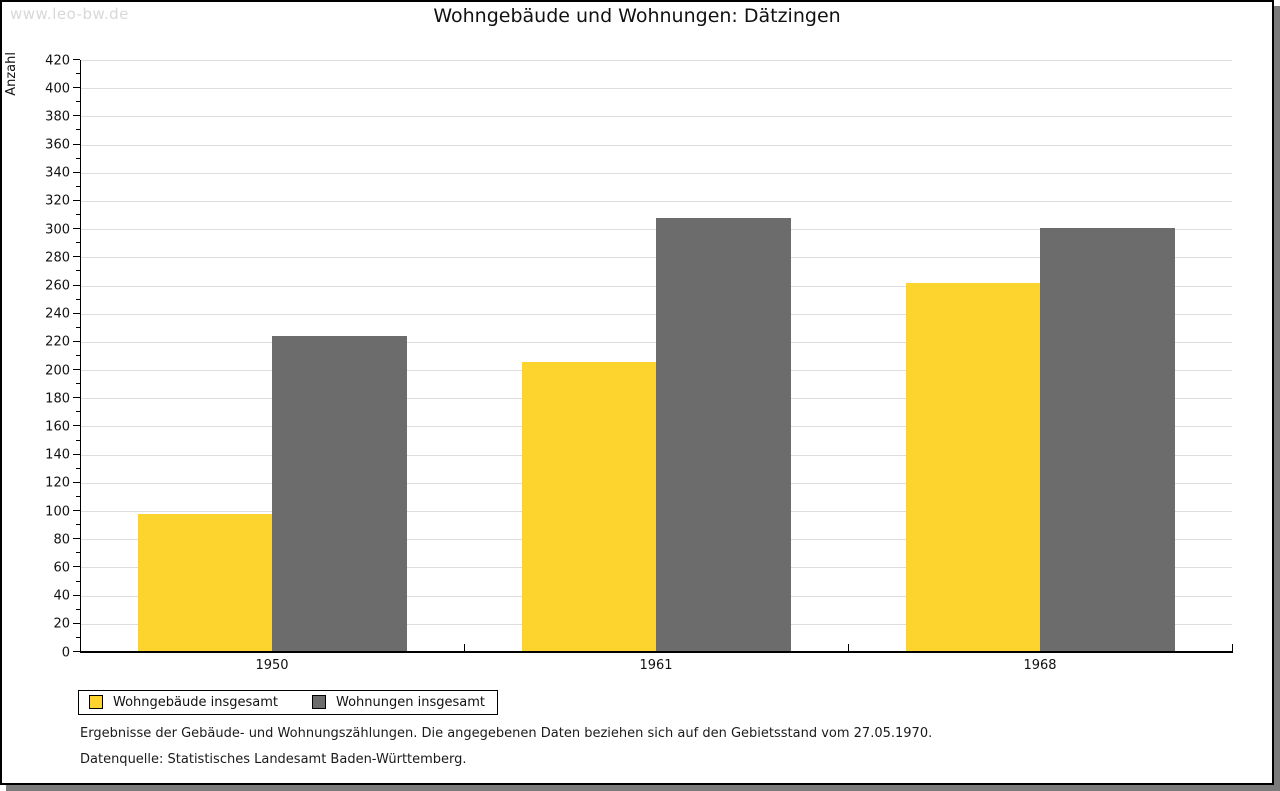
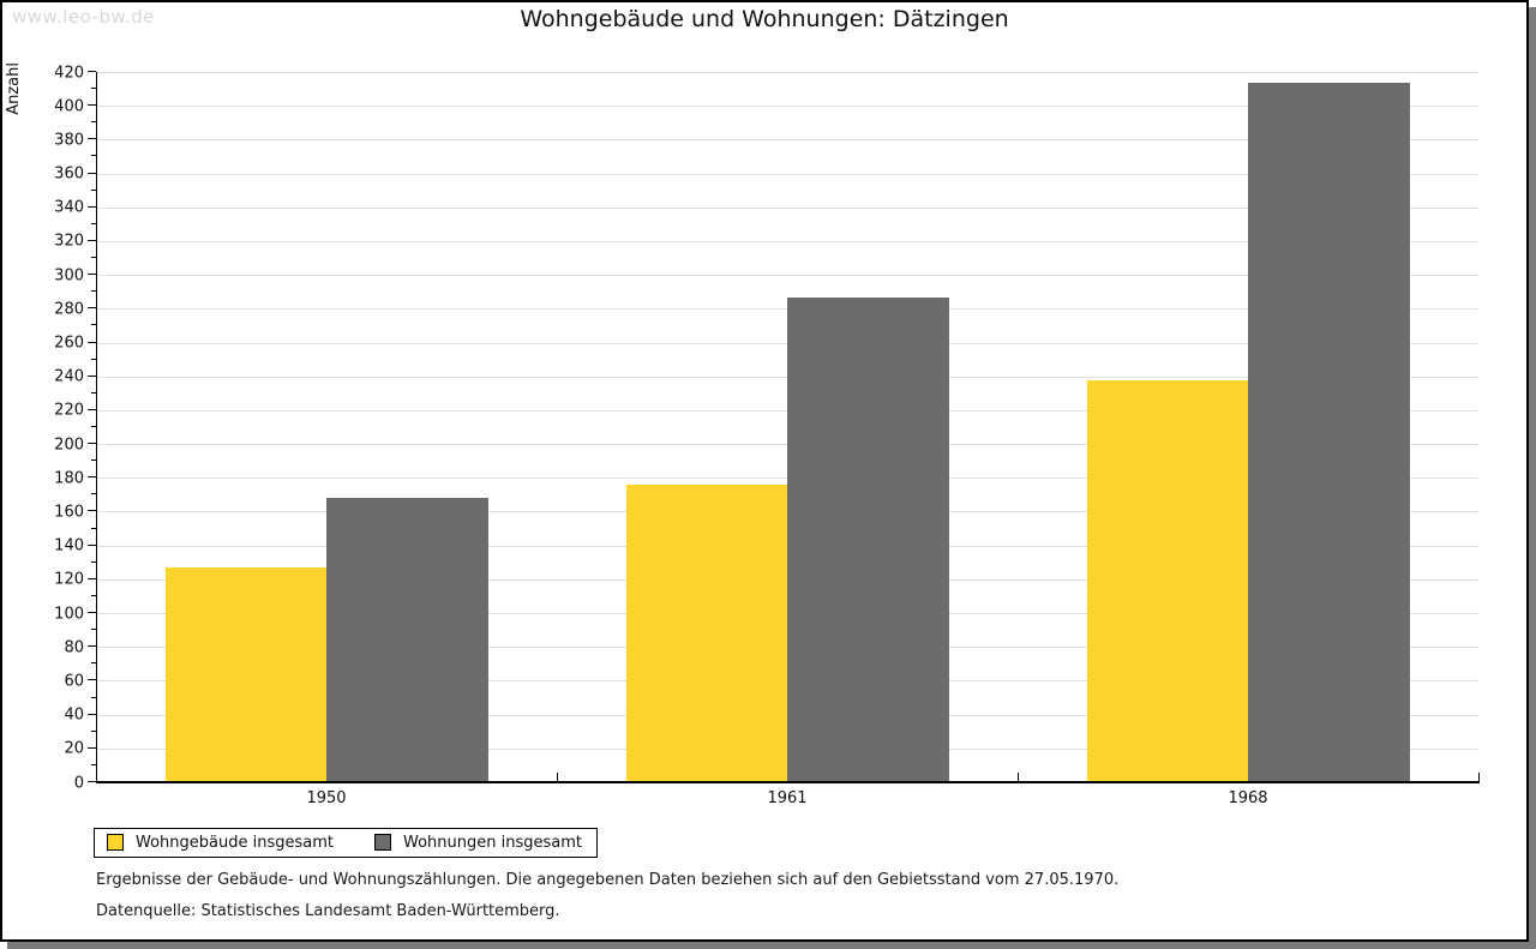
Wohngebäude insgesamt/1950: 98 -> 127
Wohnungen insgesamt/1950: 224 -> 168
Wohngebäude insgesamt/1961: 206 -> 176
Wohnungen insgesamt/1961: 308 -> 287
Wohngebäude insgesamt/1968: 262 -> 238
Wohnungen insgesamt/1968: 301 -> 414
